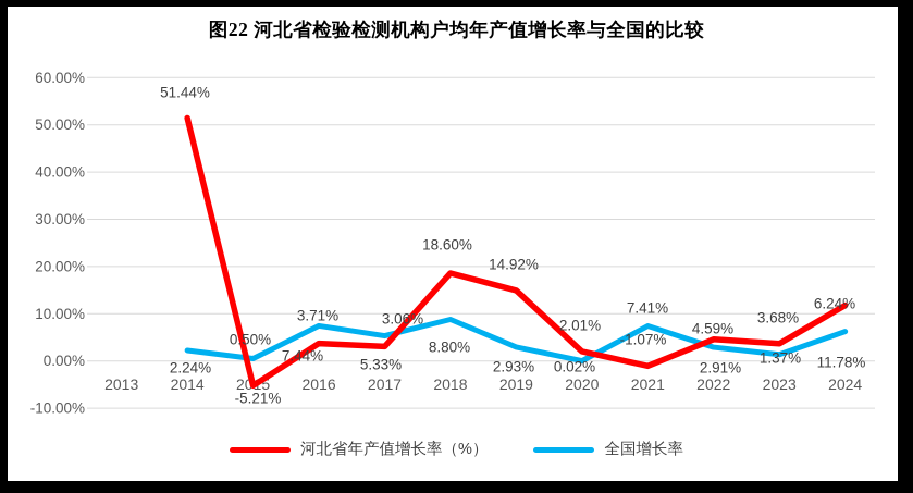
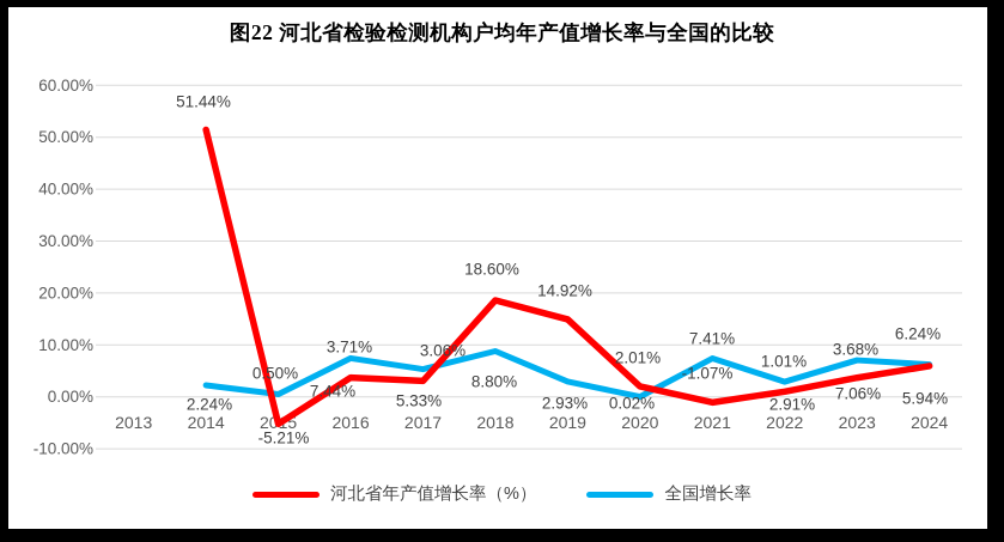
河北省年产值增长率（%）/2022: 4.59% -> 1.01%
全国增长率/2023: 1.37% -> 7.06%
河北省年产值增长率（%）/2024: 11.78% -> 5.94%
